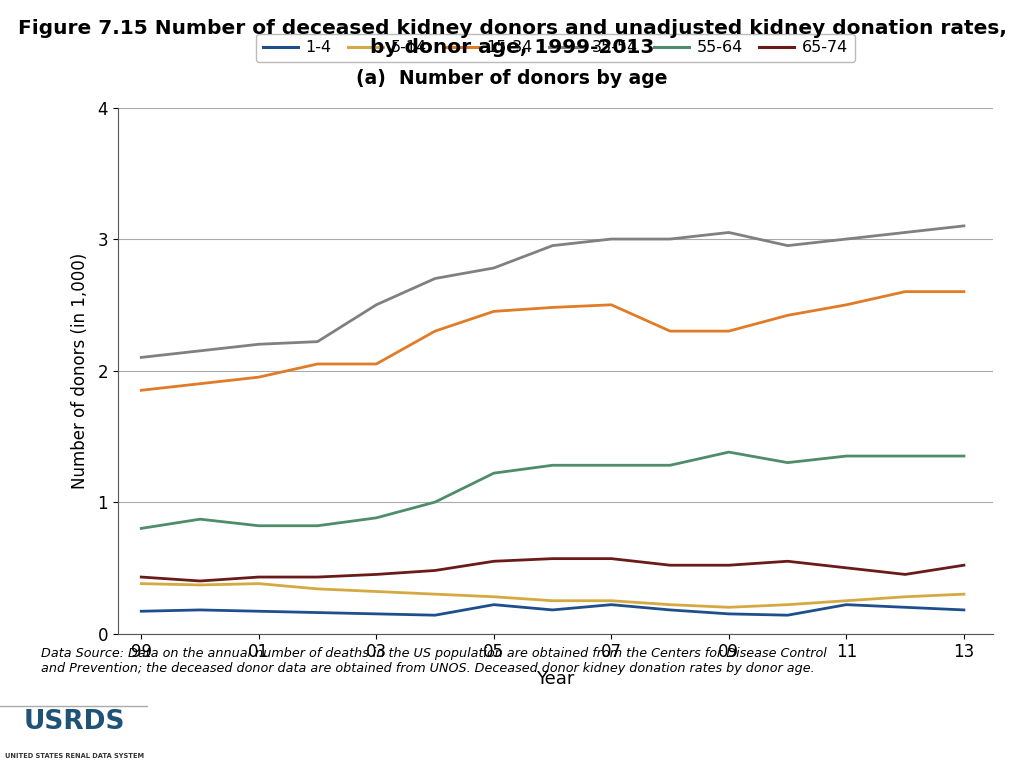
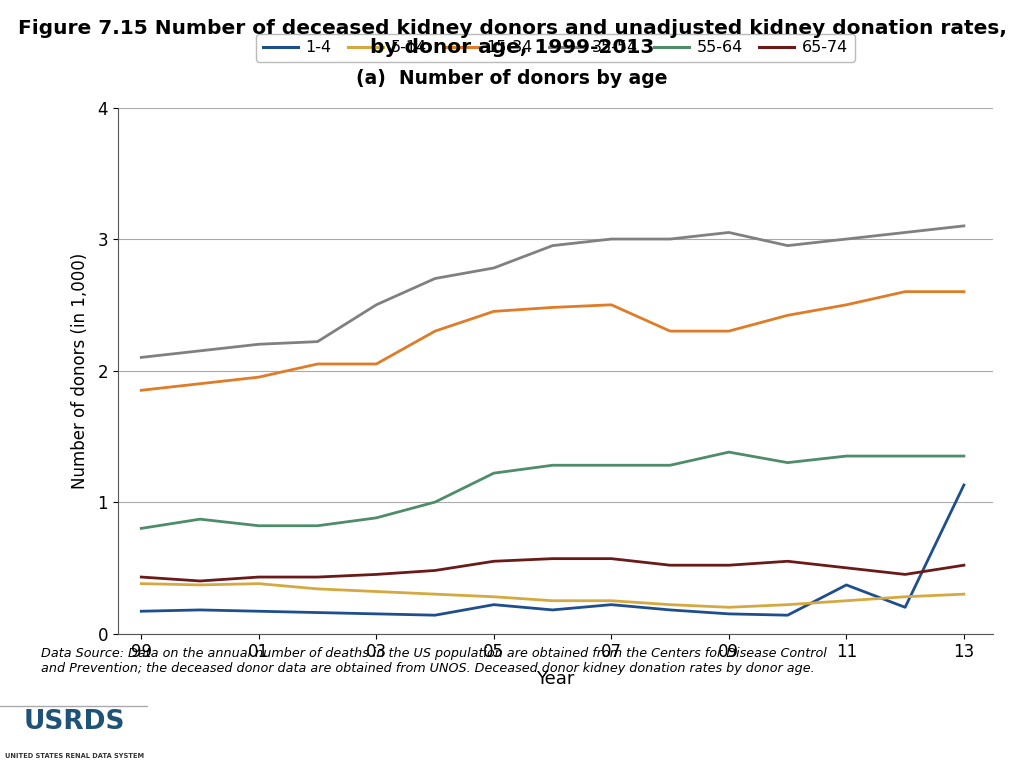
1-4/11: 0.22 -> 0.37
1-4/13: 0.18 -> 1.13
